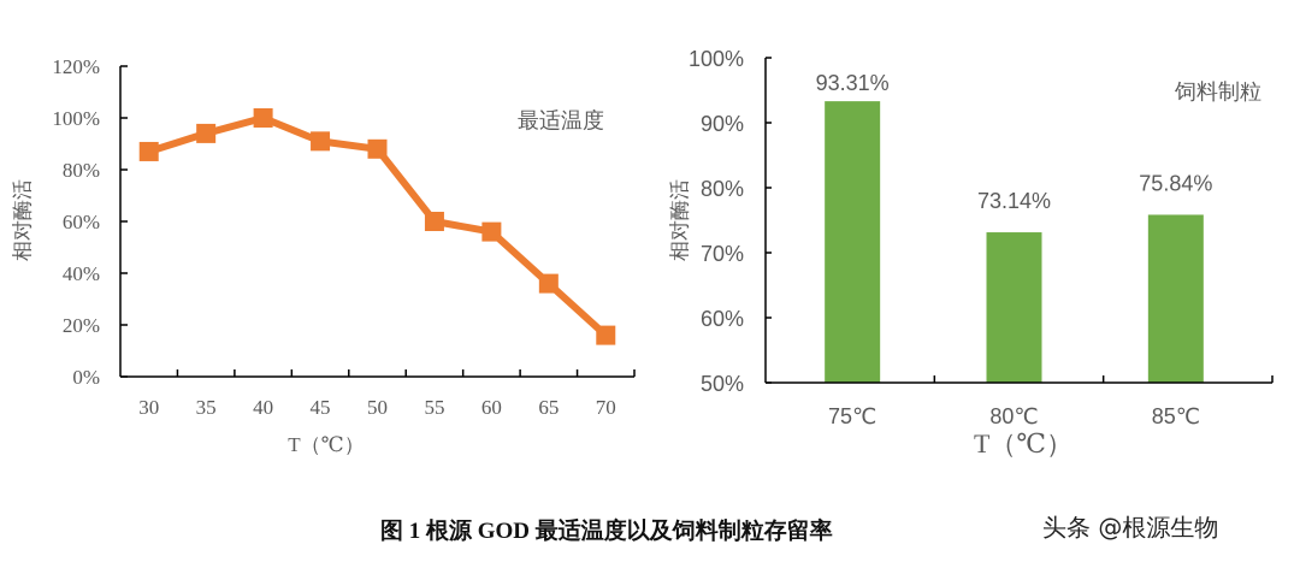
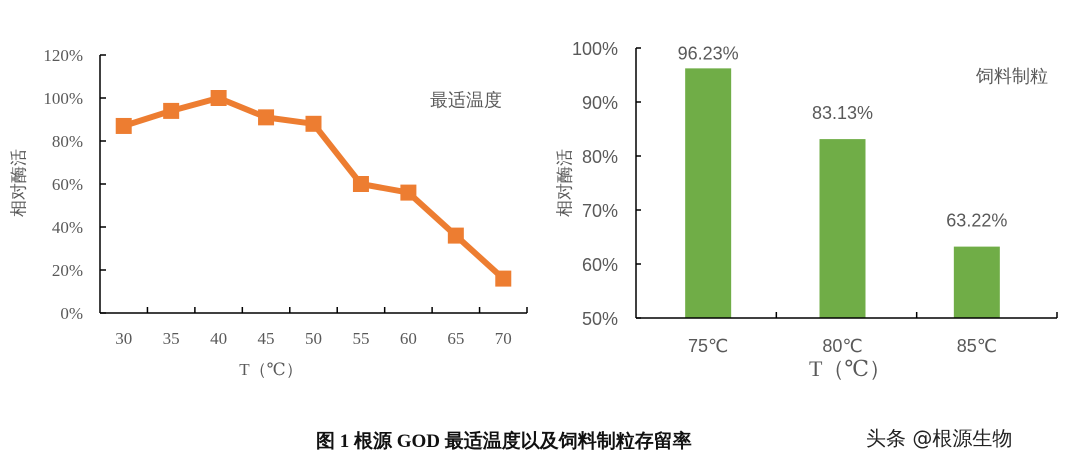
饲料制粒/75℃: 93.31% -> 96.23%
饲料制粒/80℃: 73.14% -> 83.13%
饲料制粒/85℃: 75.84% -> 63.22%
